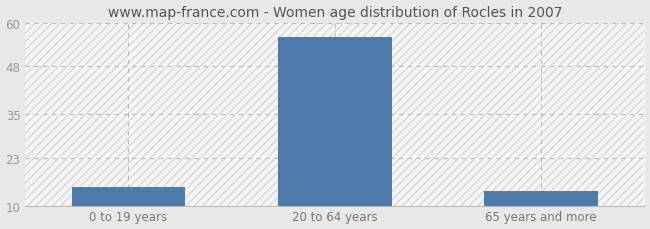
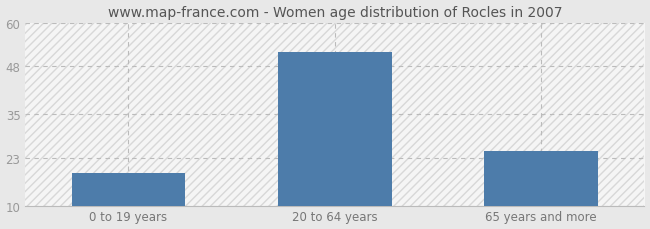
0 to 19 years: 15 -> 19
20 to 64 years: 56 -> 52
65 years and more: 14 -> 25
